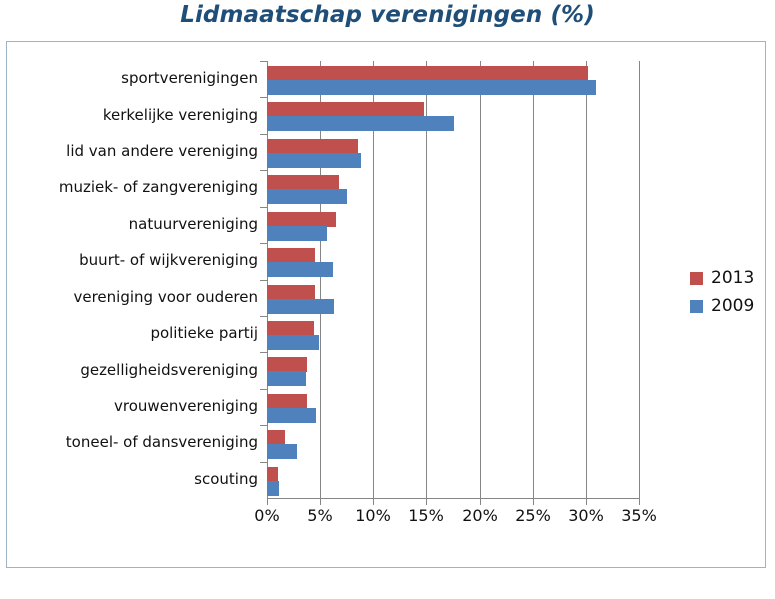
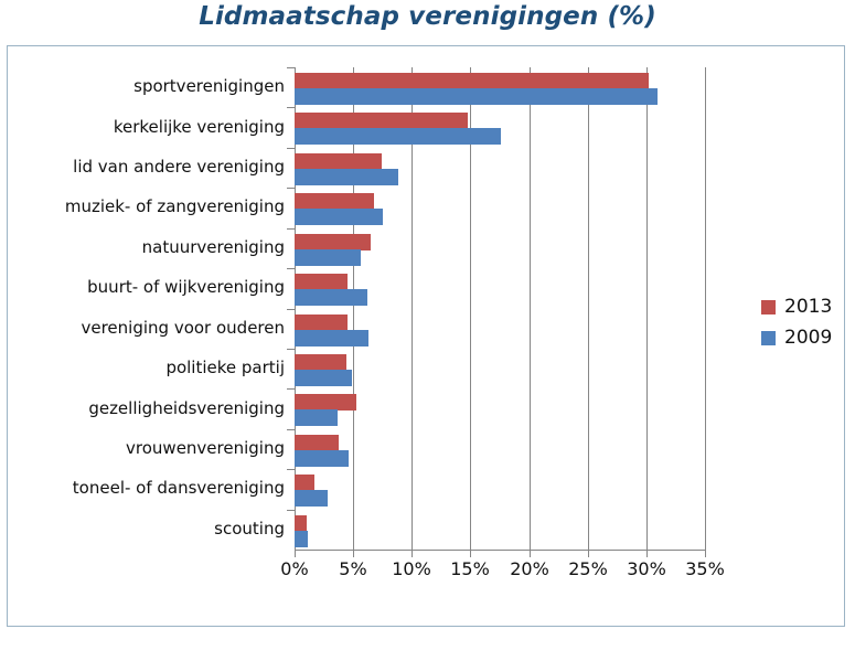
2013/lid van andere vereniging: 8.4% -> 7.2%
2013/gezelligheidsvereniging: 3.6% -> 5.1%
